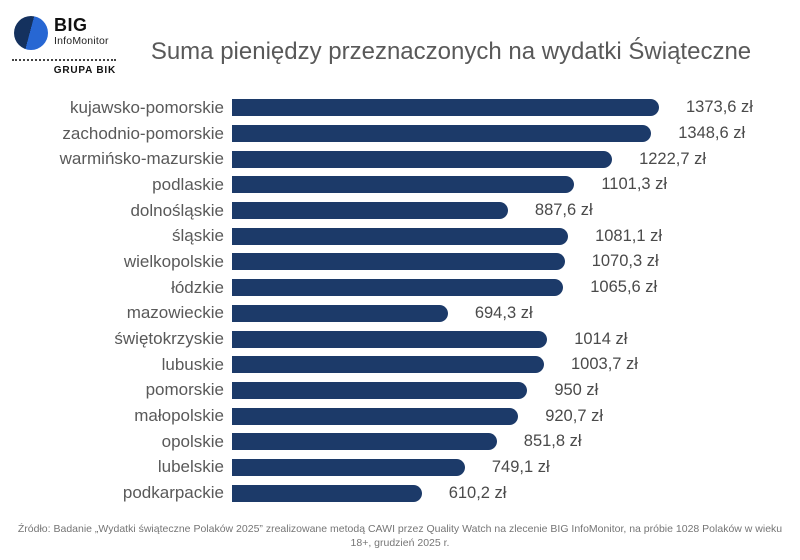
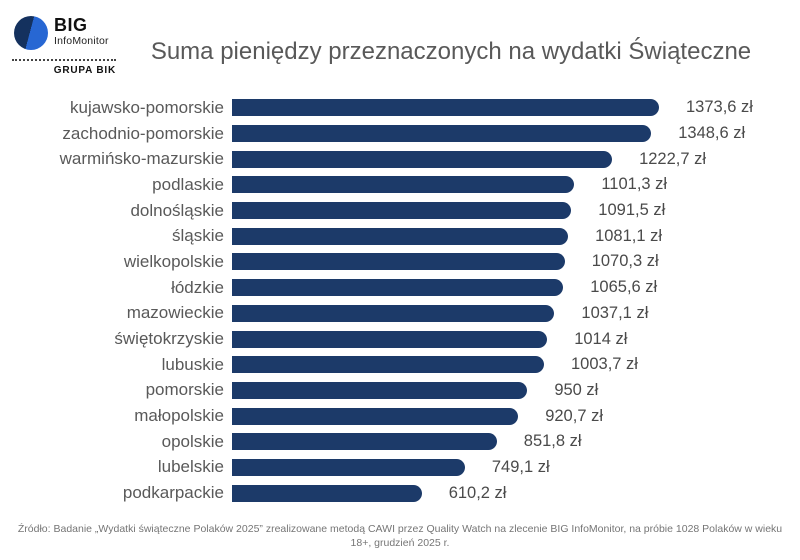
dolnośląskie: 887,6 -> 1091,5
mazowieckie: 694,3 -> 1037,1
